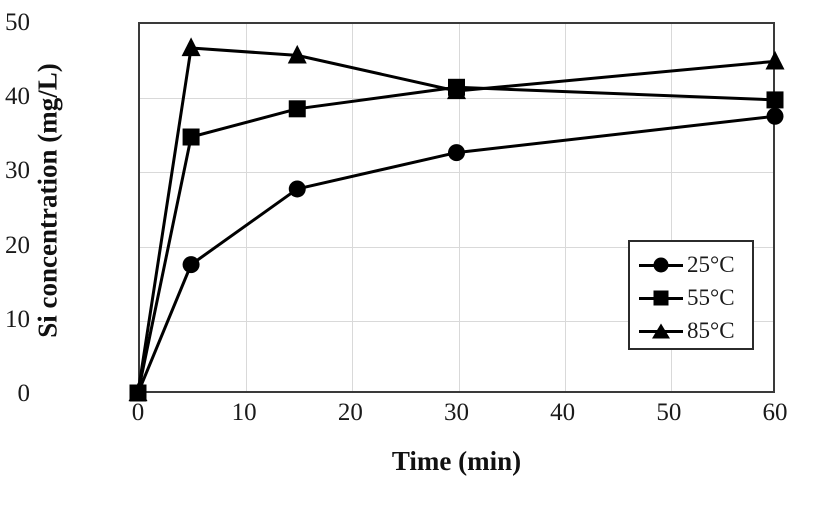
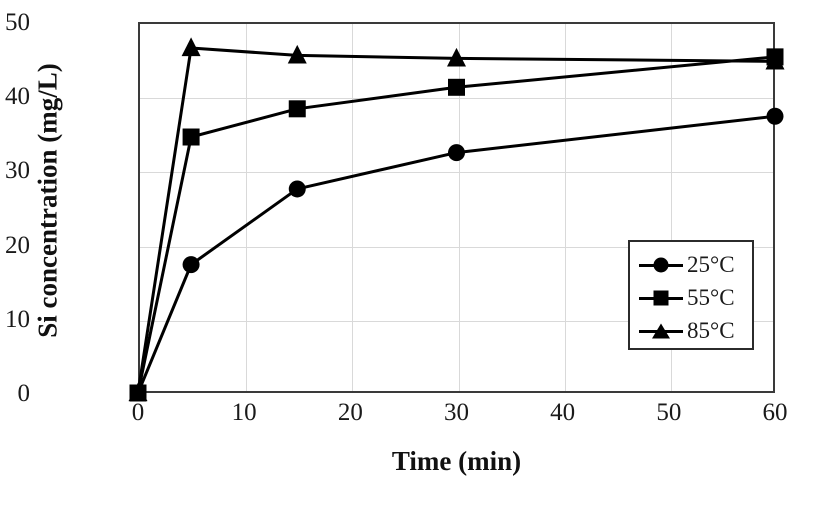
85°C/30: 40.7 -> 45.1
55°C/60: 39.5 -> 45.3
